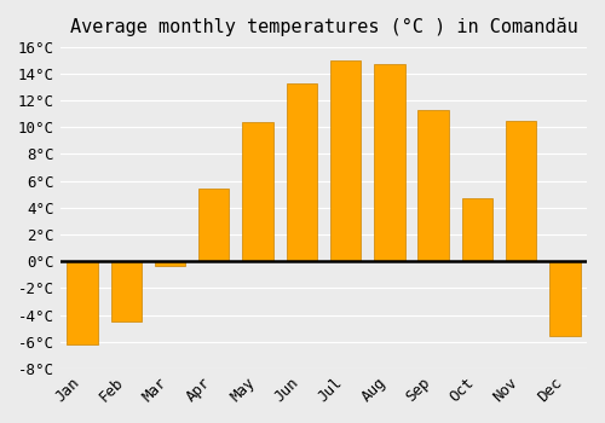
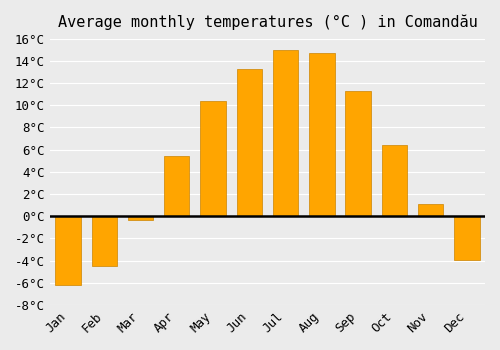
Oct: 4.7°C -> 6.4°C
Nov: 10.5°C -> 1.1°C
Dec: -5.6°C -> -3.9°C
